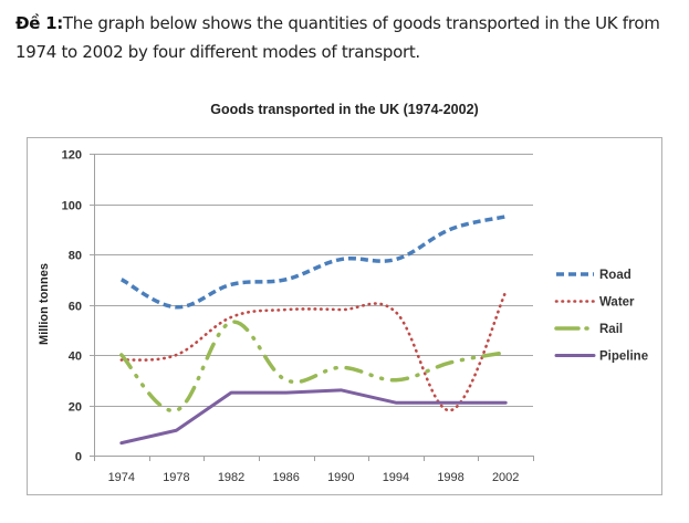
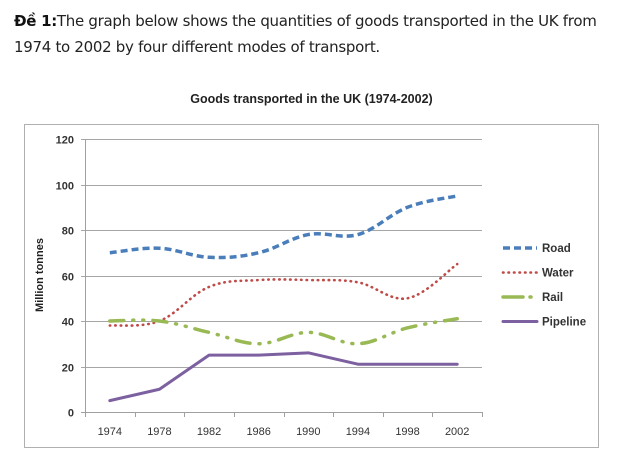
Road/1978: 59 -> 72
Rail/1978: 18 -> 40
Rail/1982: 53 -> 35
Water/1998: 18 -> 50
